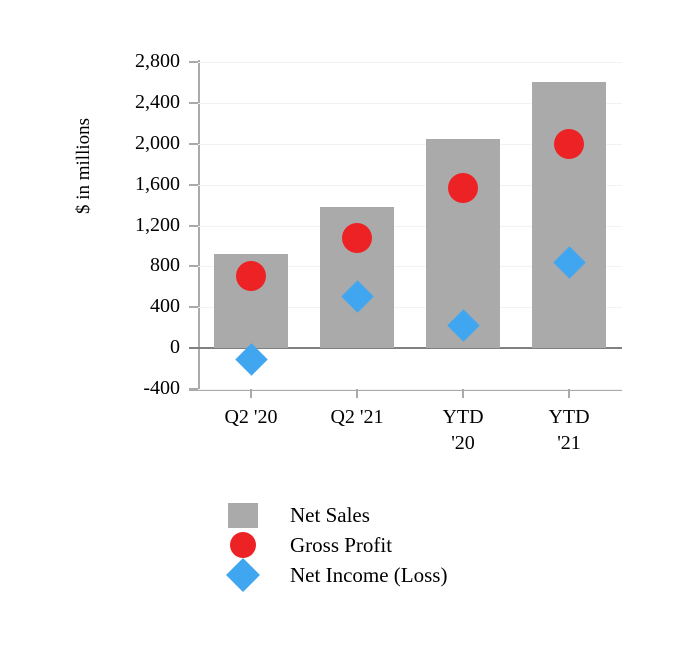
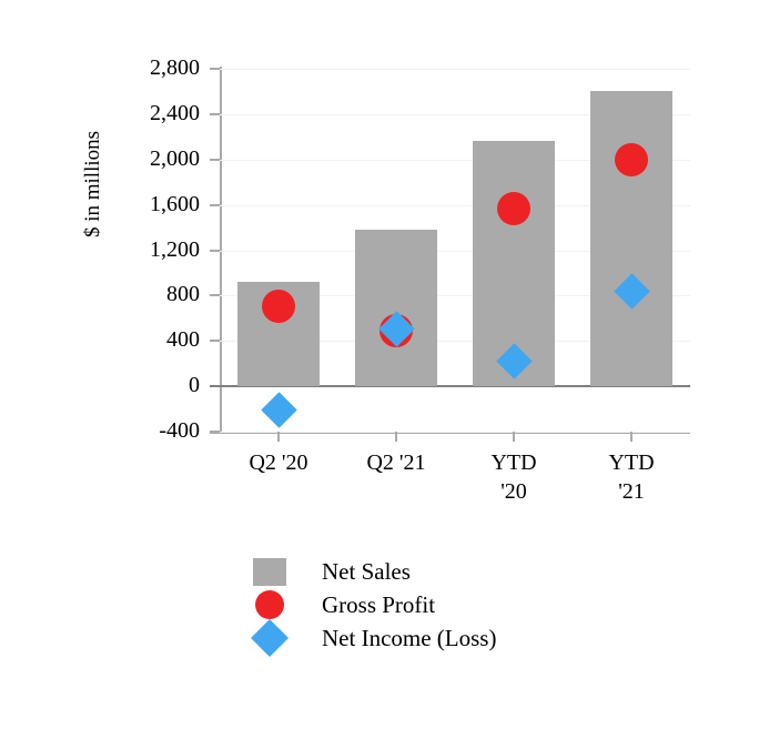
Net Income (Loss)/Q2 '20: -110 -> -210
Gross Profit/Q2 '21: 1080 -> 490
Net Sales/YTD '20: 2050 -> 2160
